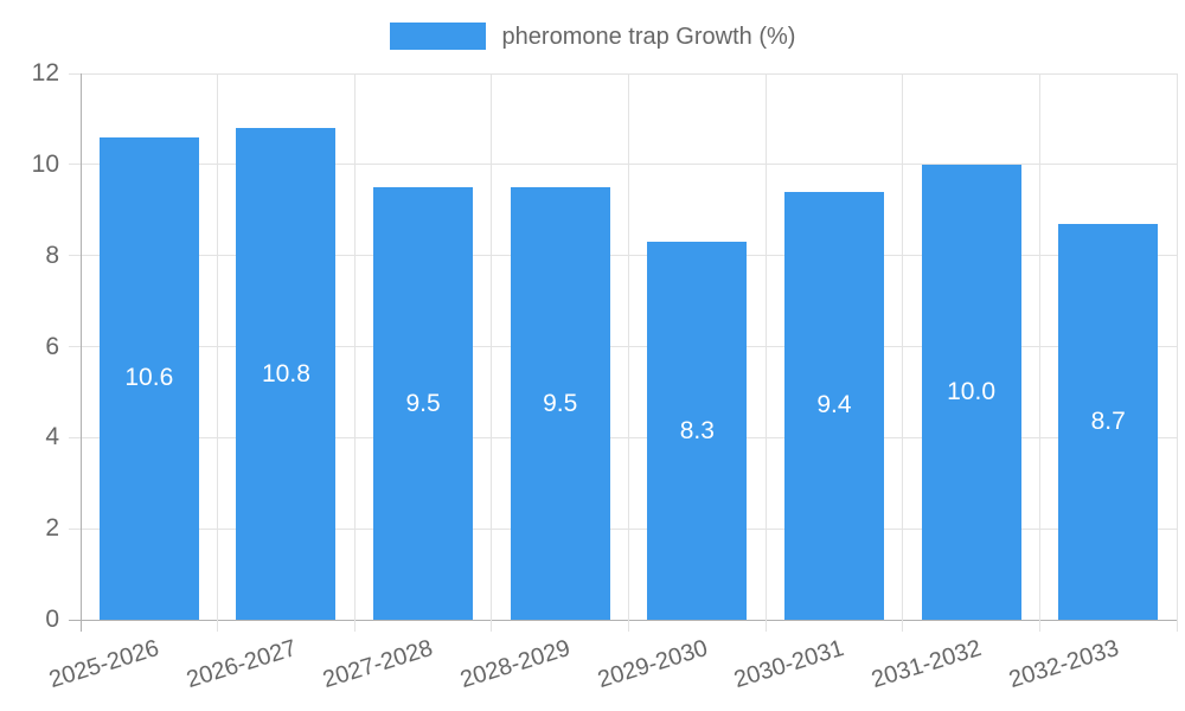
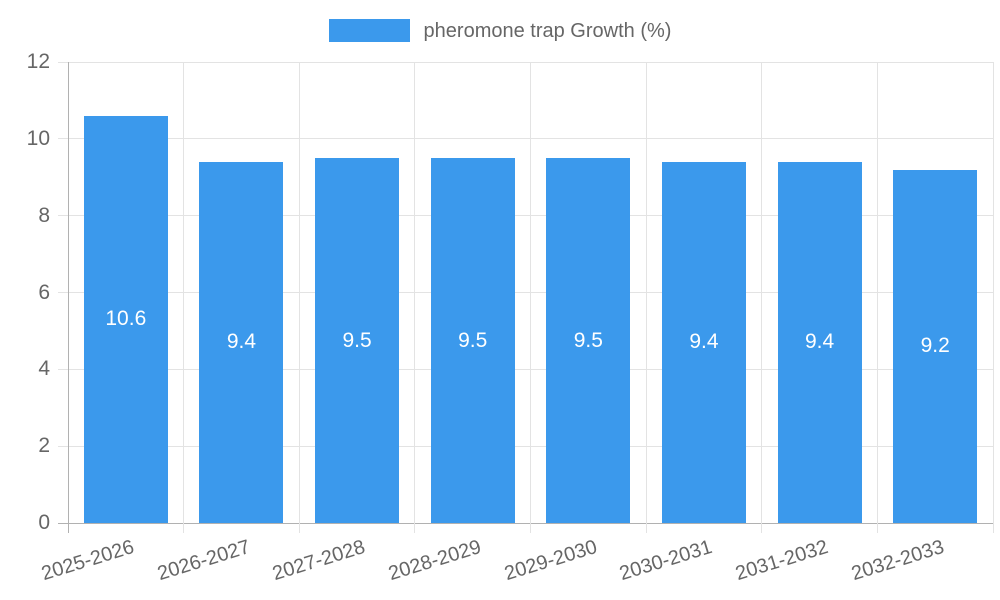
2026-2027: 10.8 -> 9.4
2029-2030: 8.3 -> 9.5
2031-2032: 10.0 -> 9.4
2032-2033: 8.7 -> 9.2
